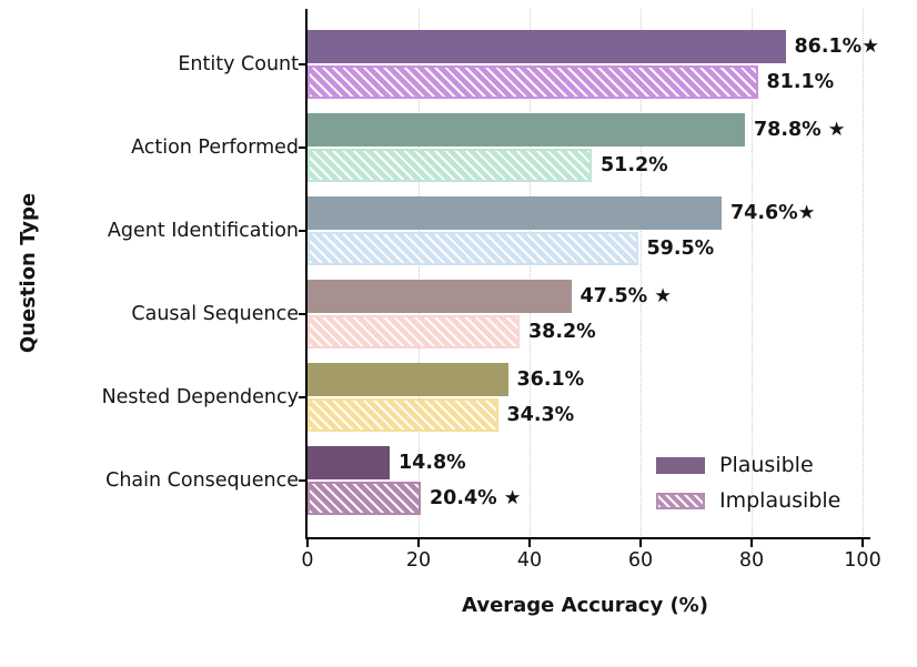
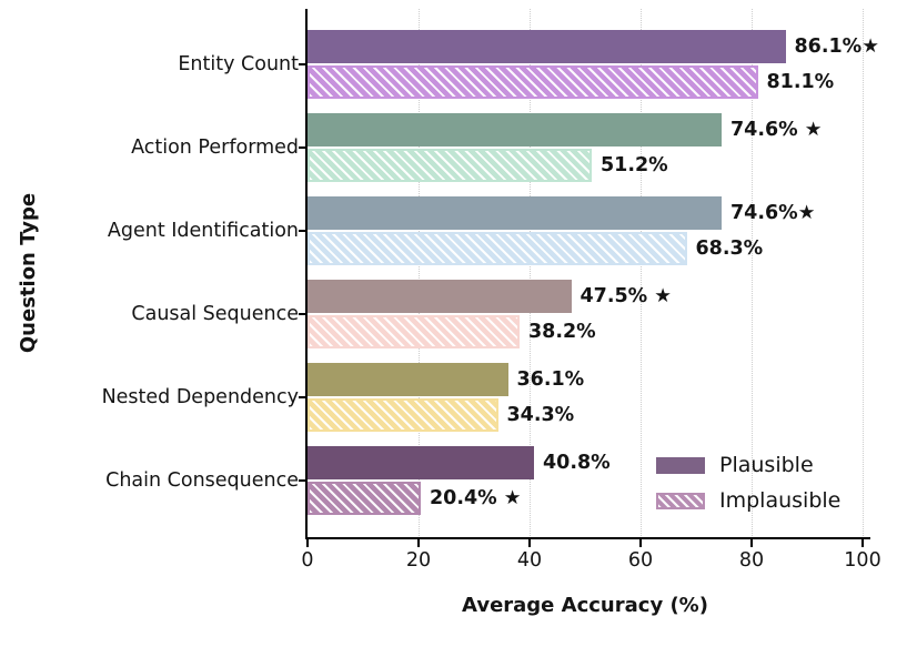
Plausible/Action Performed: 78.8% -> 74.6%
Implausible/Agent Identification: 59.5% -> 68.3%
Plausible/Chain Consequence: 14.8% -> 40.8%
